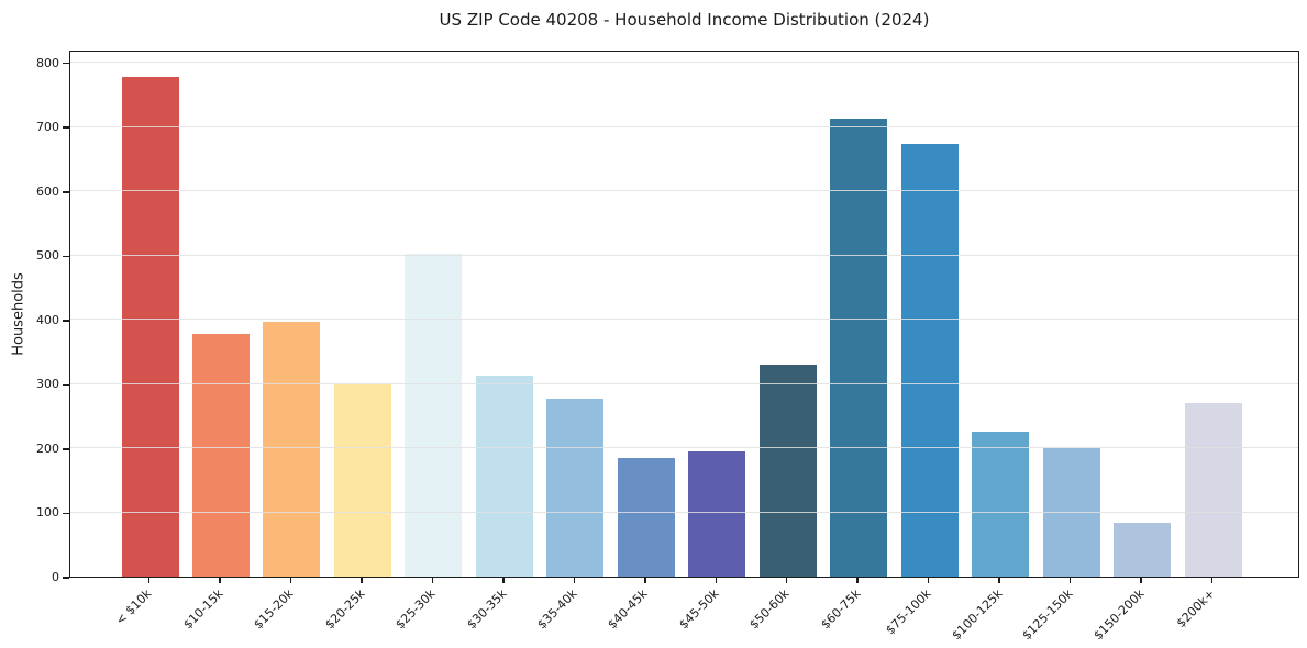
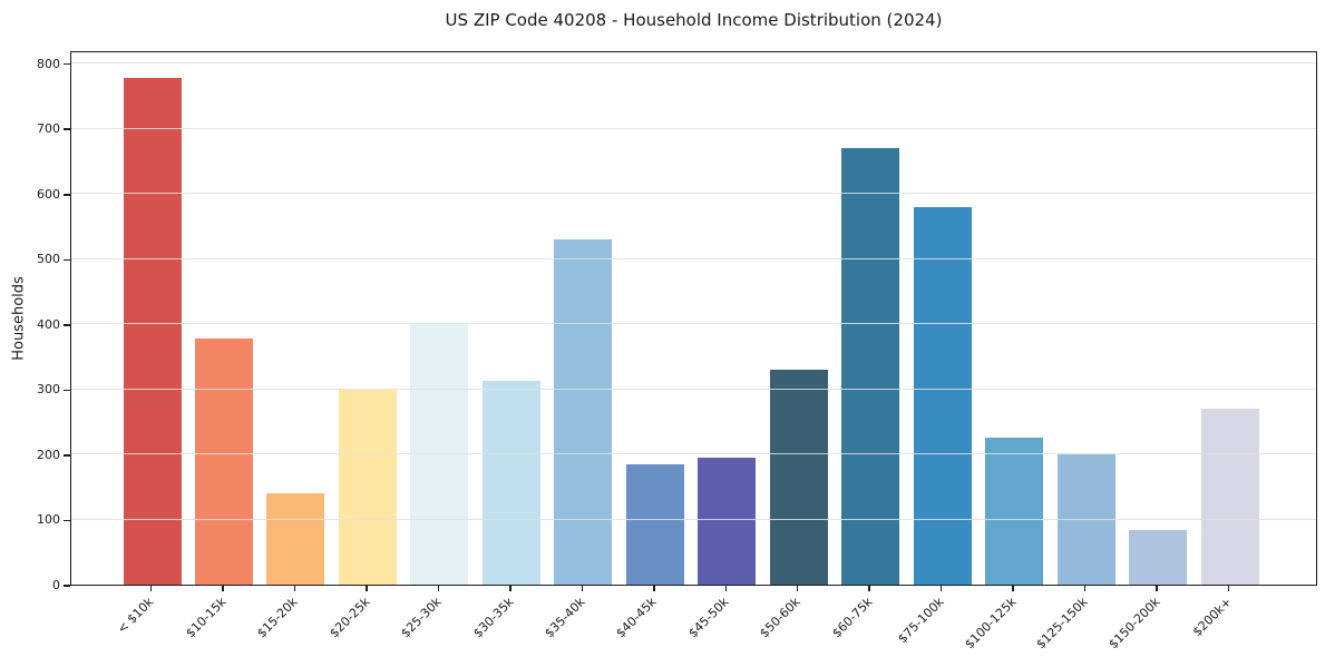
$15-20k: 400 -> 140
$25-30k: 500 -> 400
$35-40k: 280 -> 530
$60-75k: 710 -> 670
$75-100k: 670 -> 580
